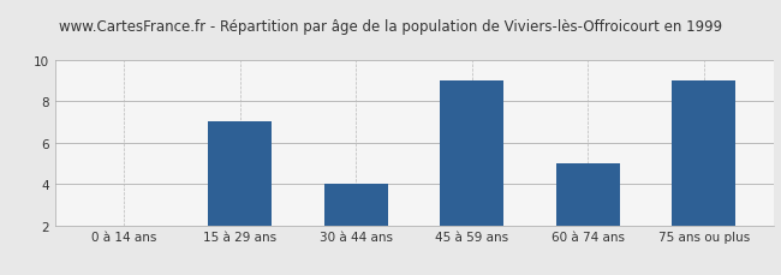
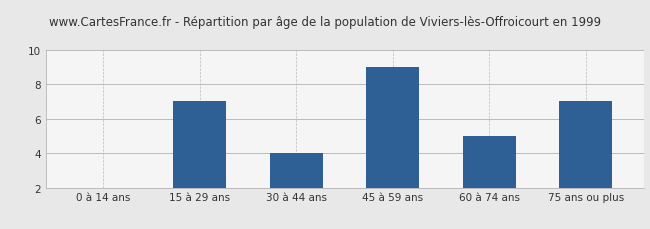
75 ans ou plus: 9.0 -> 7.0
